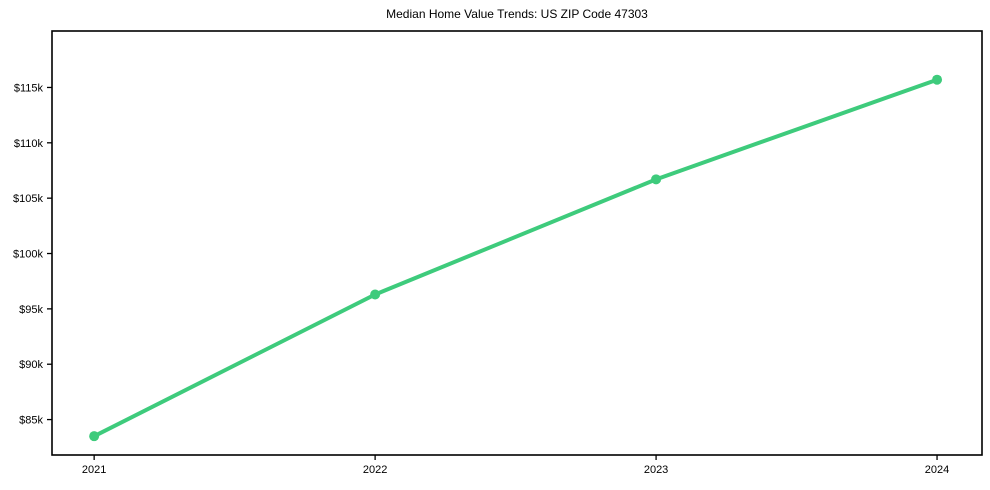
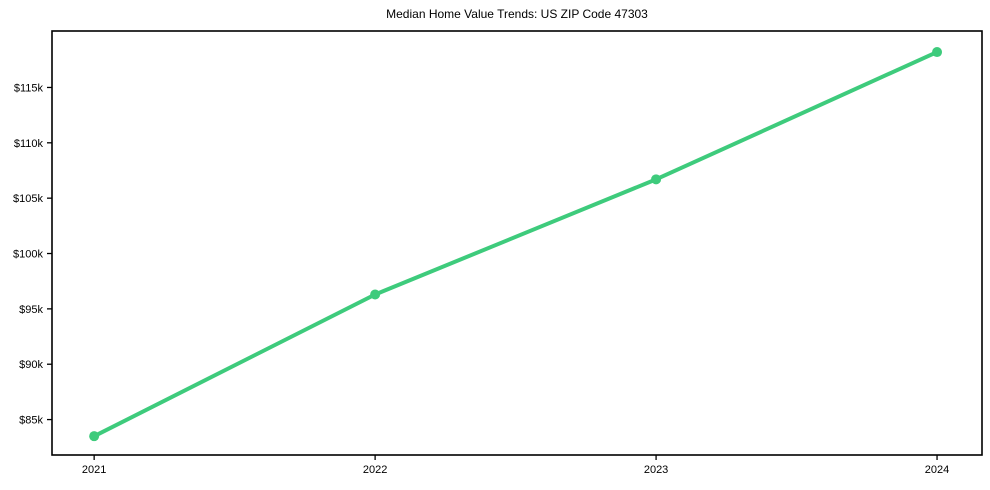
2024: $115.7k -> $118.2k
